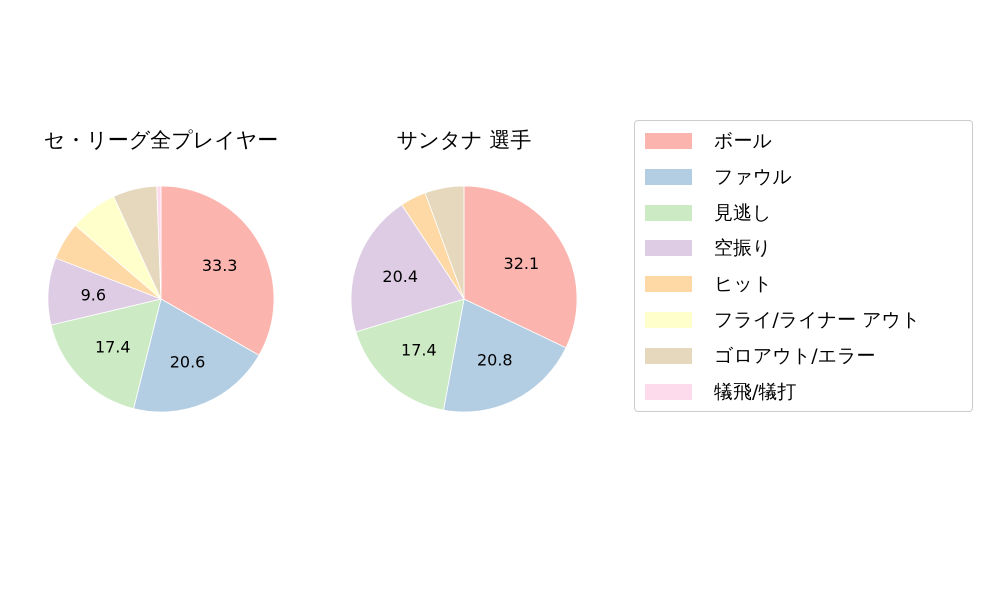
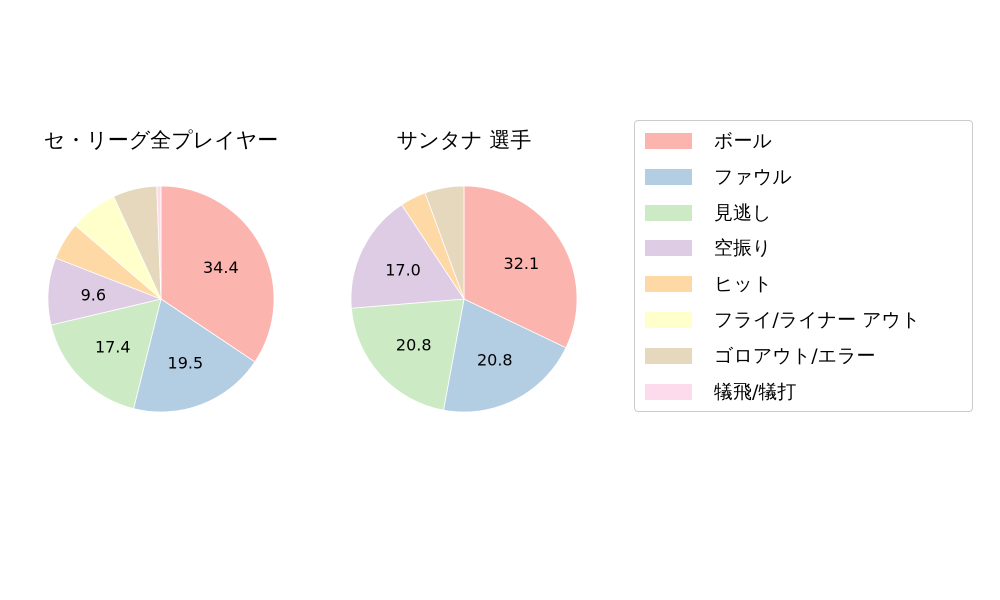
セ・リーグ全プレイヤー/ボール: 33.3 -> 34.4
セ・リーグ全プレイヤー/ファウル: 20.6 -> 19.5
サンタナ 選手/見逃し: 17.4 -> 20.8
サンタナ 選手/空振り: 20.4 -> 17.0
